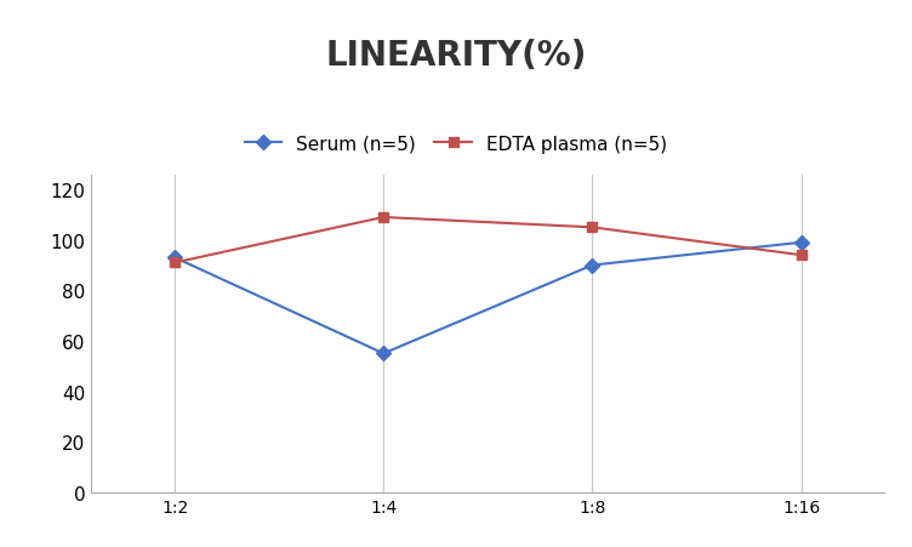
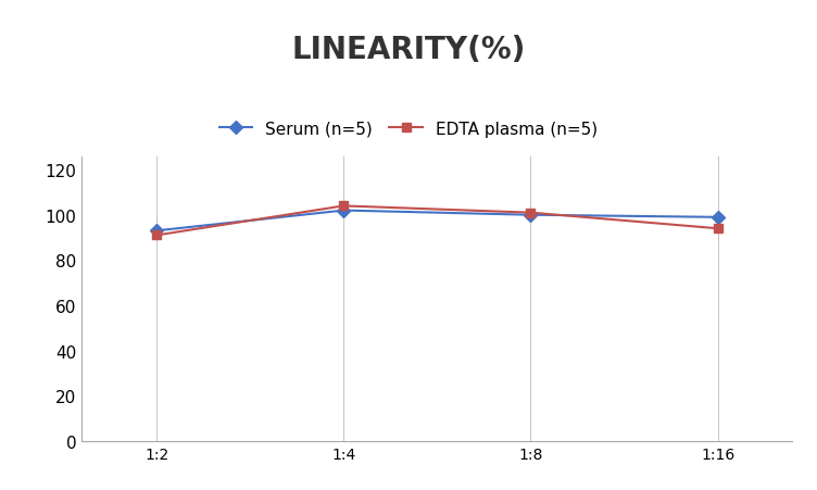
Serum (n=5)/1:4: 55 -> 102
EDTA plasma (n=5)/1:4: 109 -> 104
Serum (n=5)/1:8: 90 -> 100
EDTA plasma (n=5)/1:8: 105 -> 101
